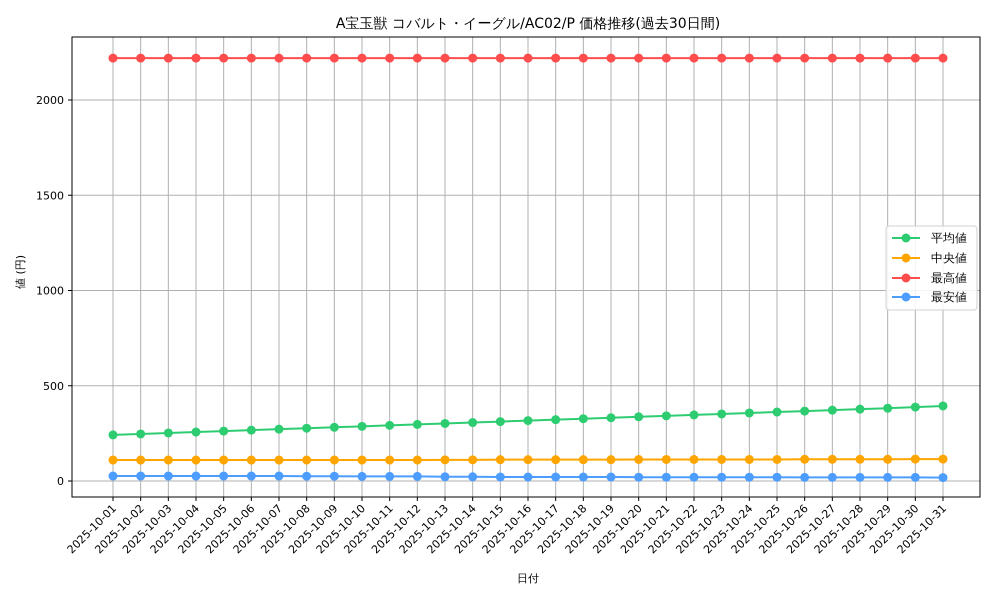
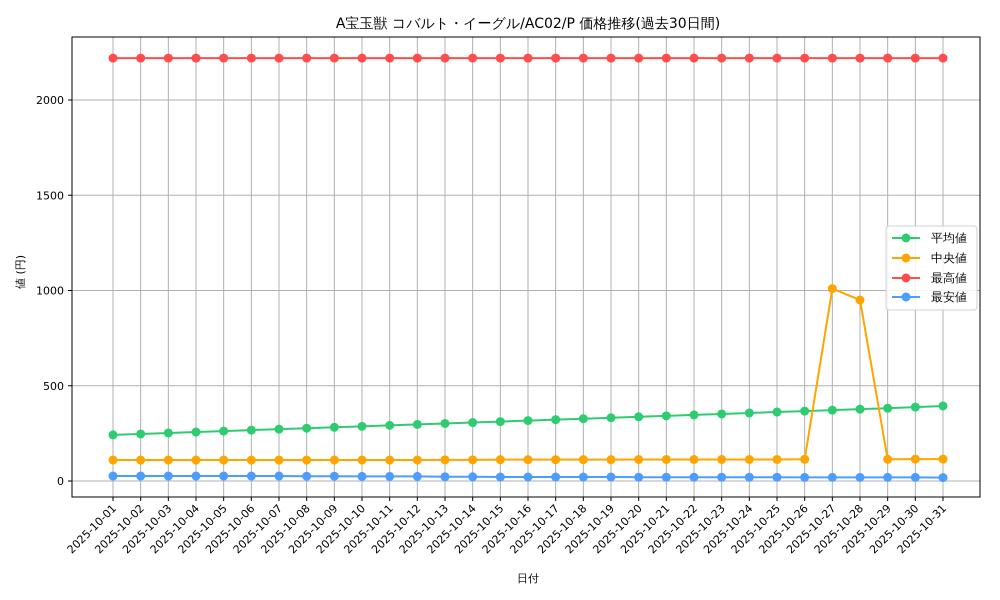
中央値/2025-10-27: 110 -> 1010
中央値/2025-10-28: 110 -> 950
